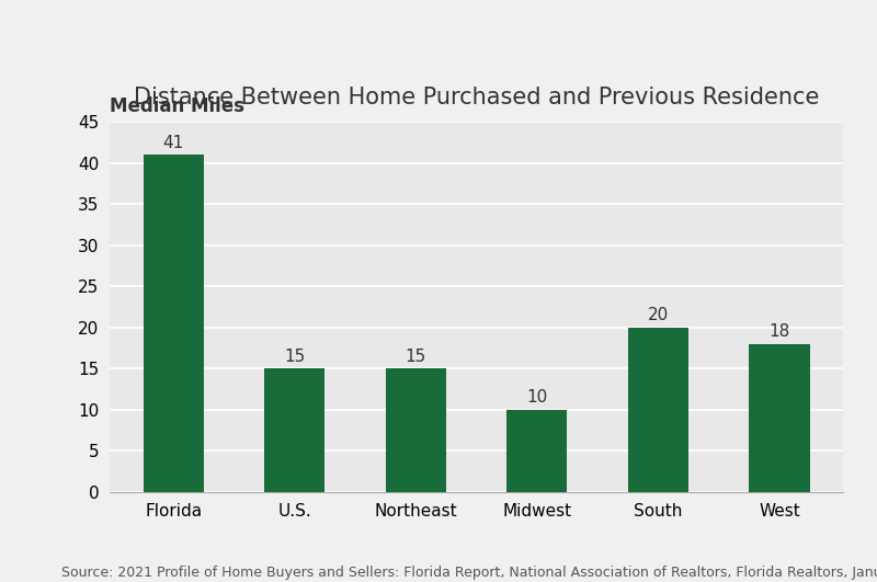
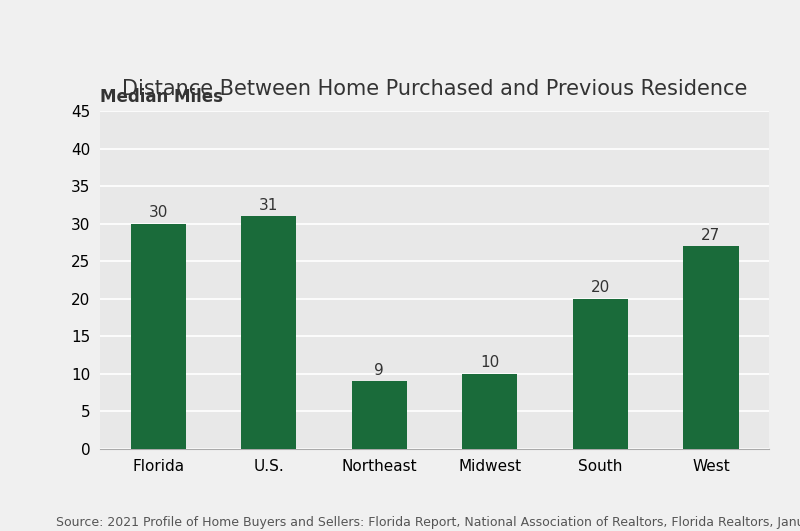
Florida: 41 -> 30
U.S.: 15 -> 31
Northeast: 15 -> 9
West: 18 -> 27
